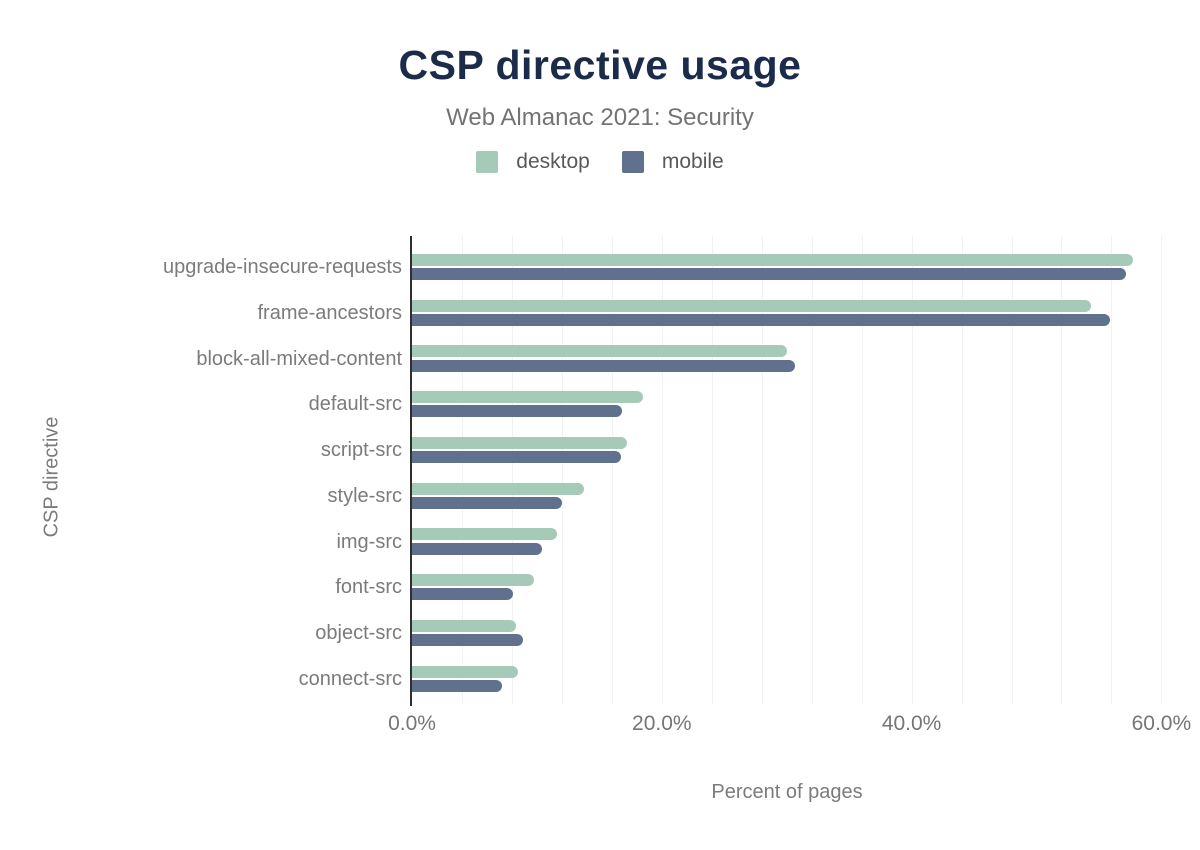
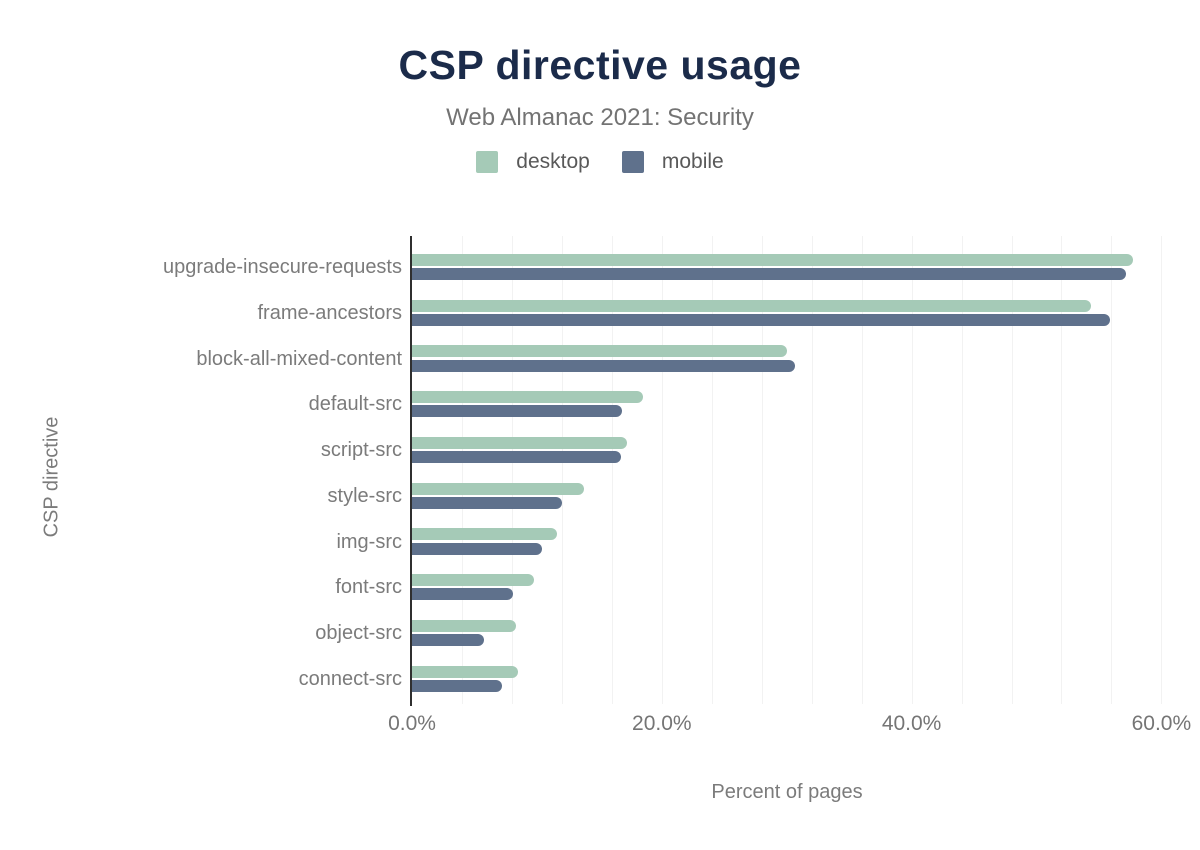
mobile/object-src: 8.9% -> 5.8%
